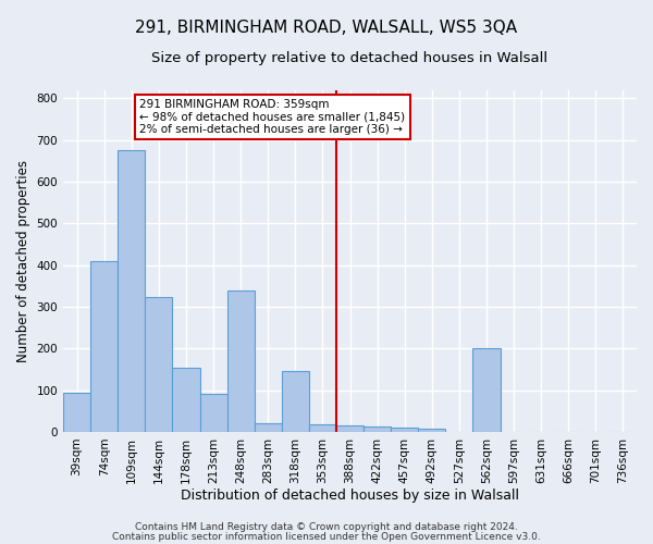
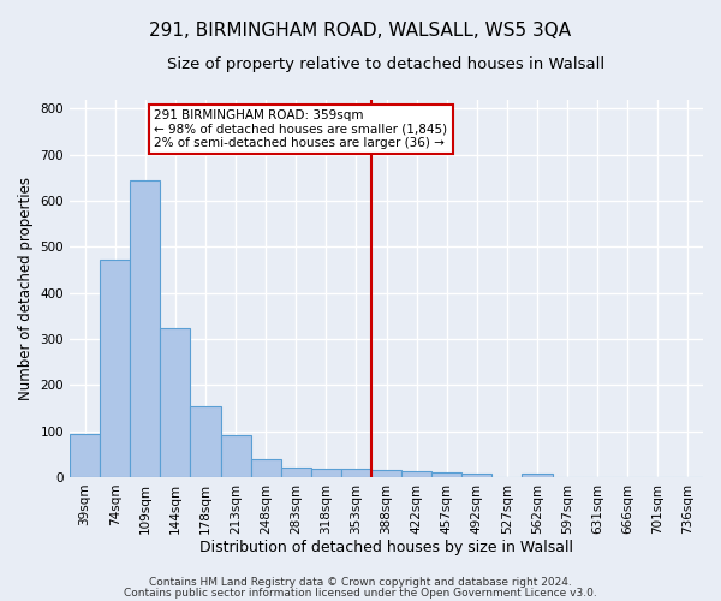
74sqm: 410 -> 472
109sqm: 675 -> 645
248sqm: 340 -> 40
318sqm: 145 -> 17
562sqm: 200 -> 8
